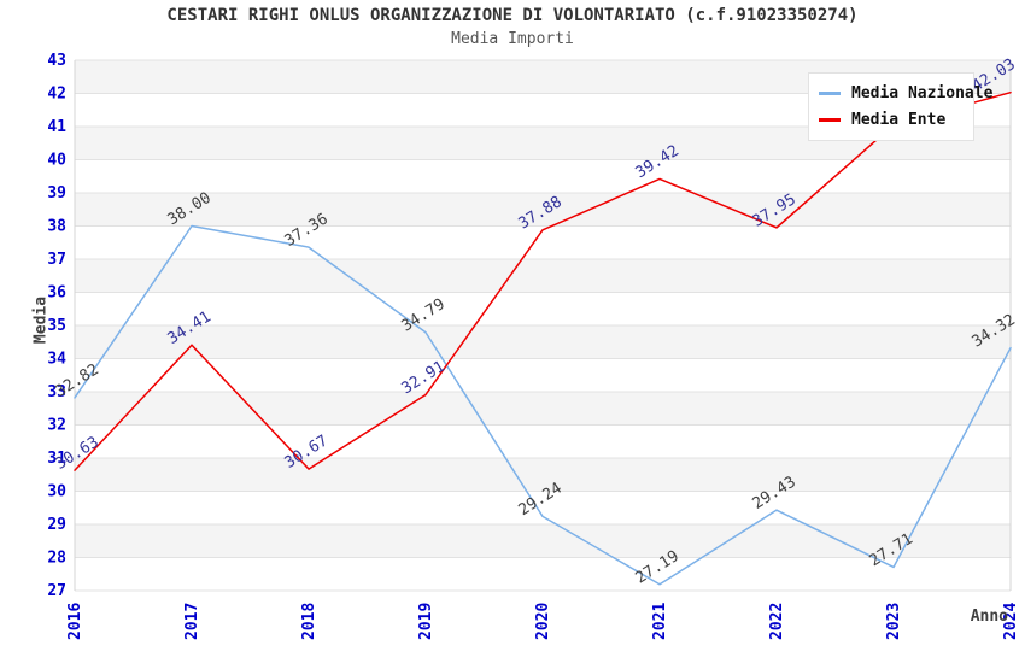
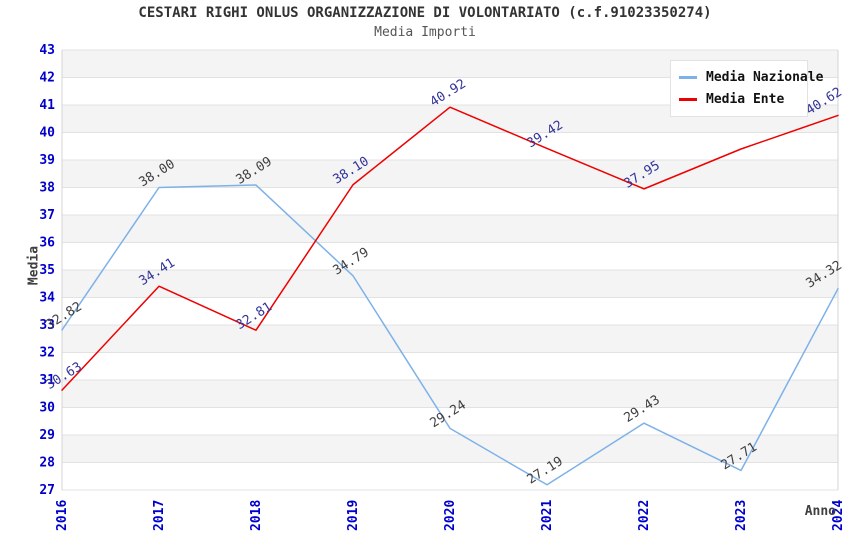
Media Nazionale/2018: 37.36 -> 38.09
Media Ente/2018: 30.67 -> 32.81
Media Ente/2019: 32.91 -> 38.10
Media Ente/2020: 37.88 -> 40.92
Media Ente/2023: 41.0 -> 39.4
Media Ente/2024: 42.03 -> 40.62
